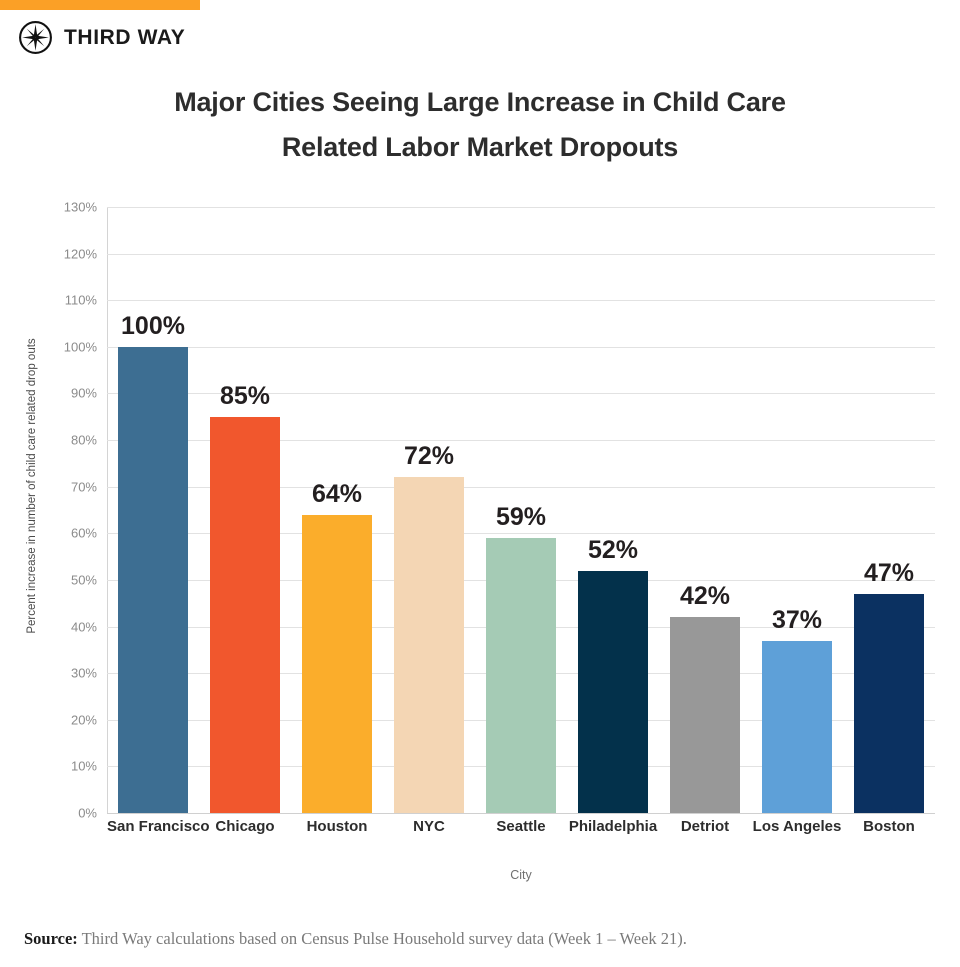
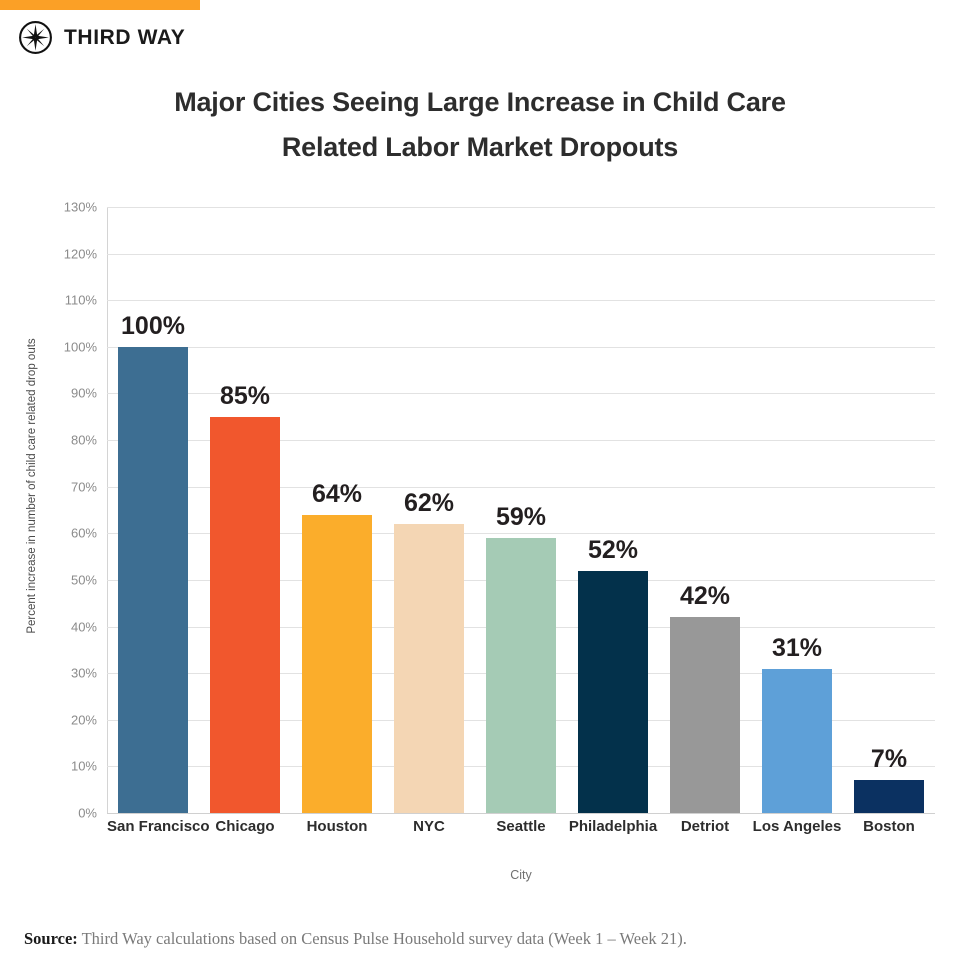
NYC: 72% -> 62%
Los Angeles: 37% -> 31%
Boston: 47% -> 7%
